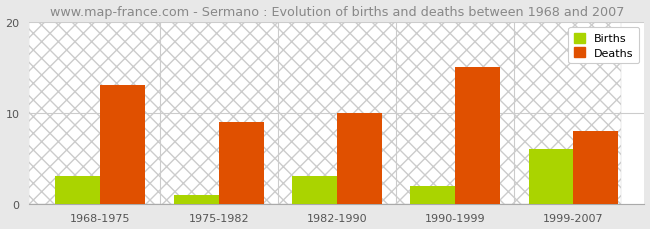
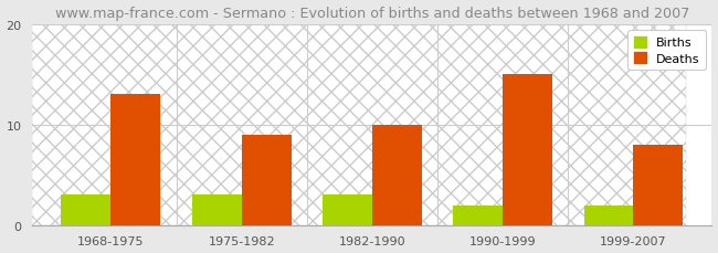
Births/1975-1982: 1 -> 3
Births/1999-2007: 6 -> 2
